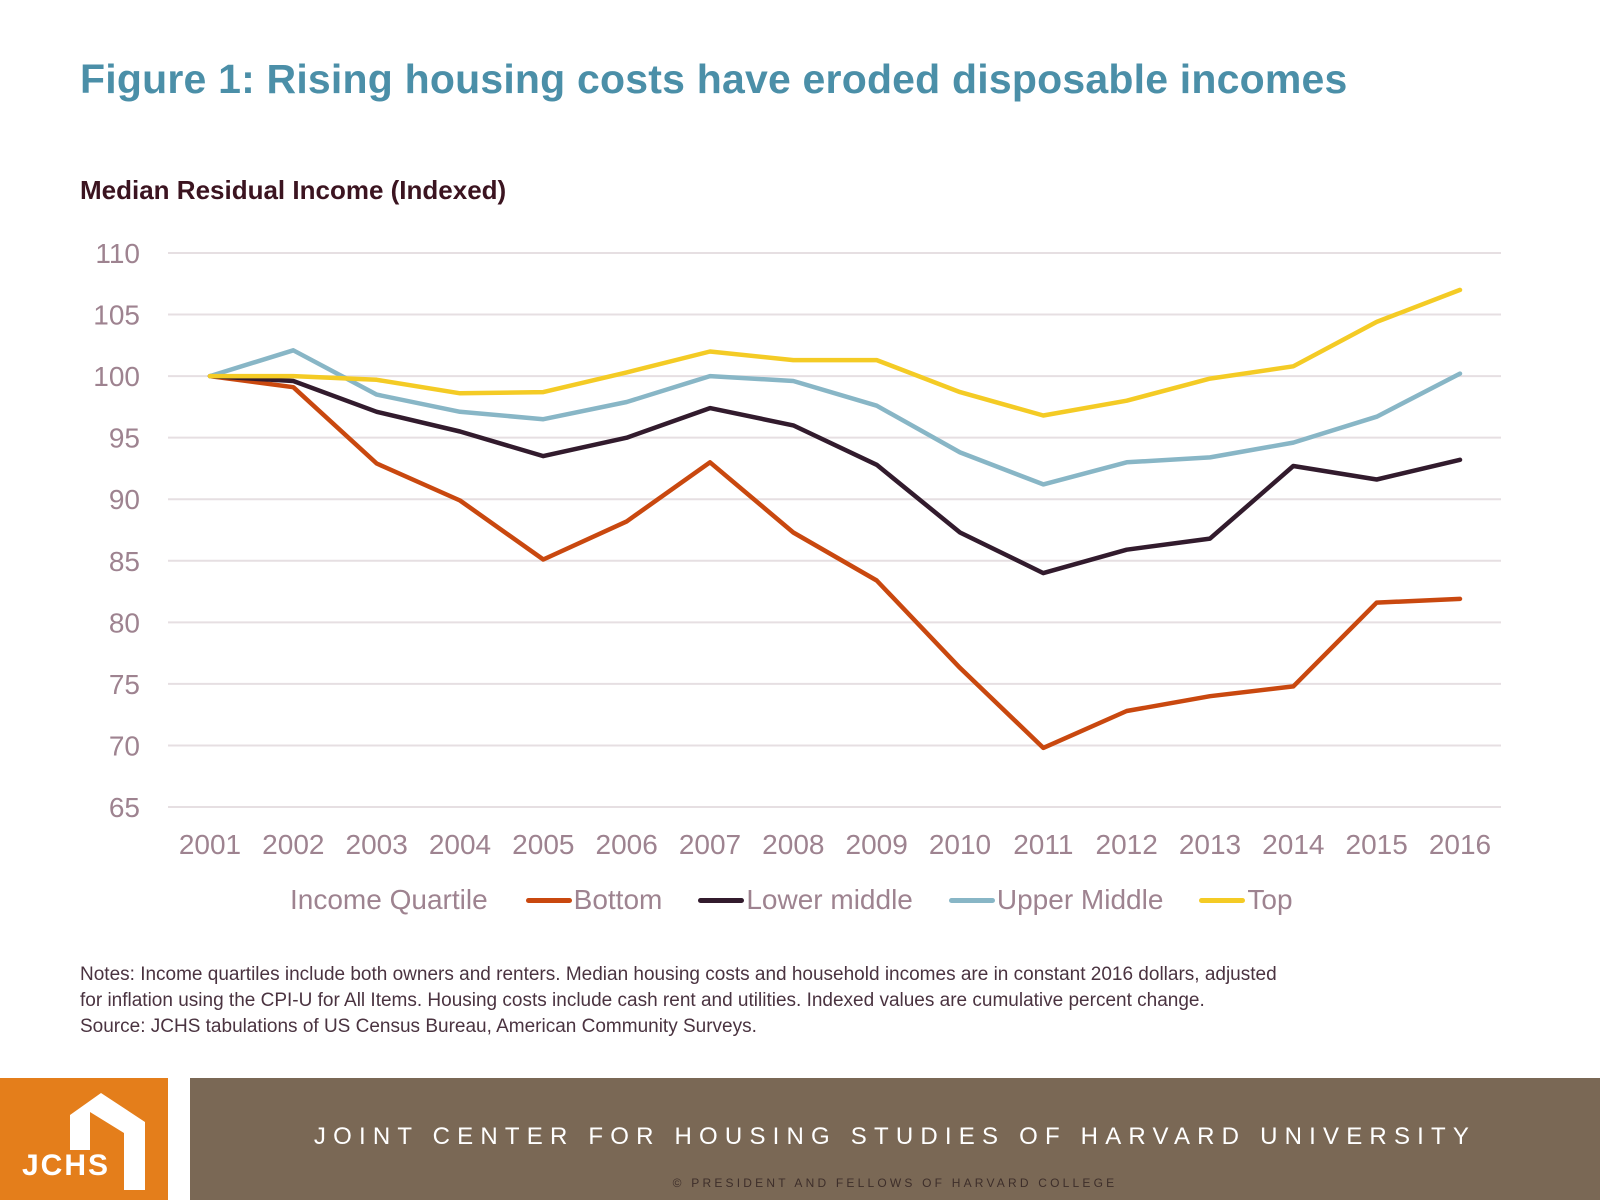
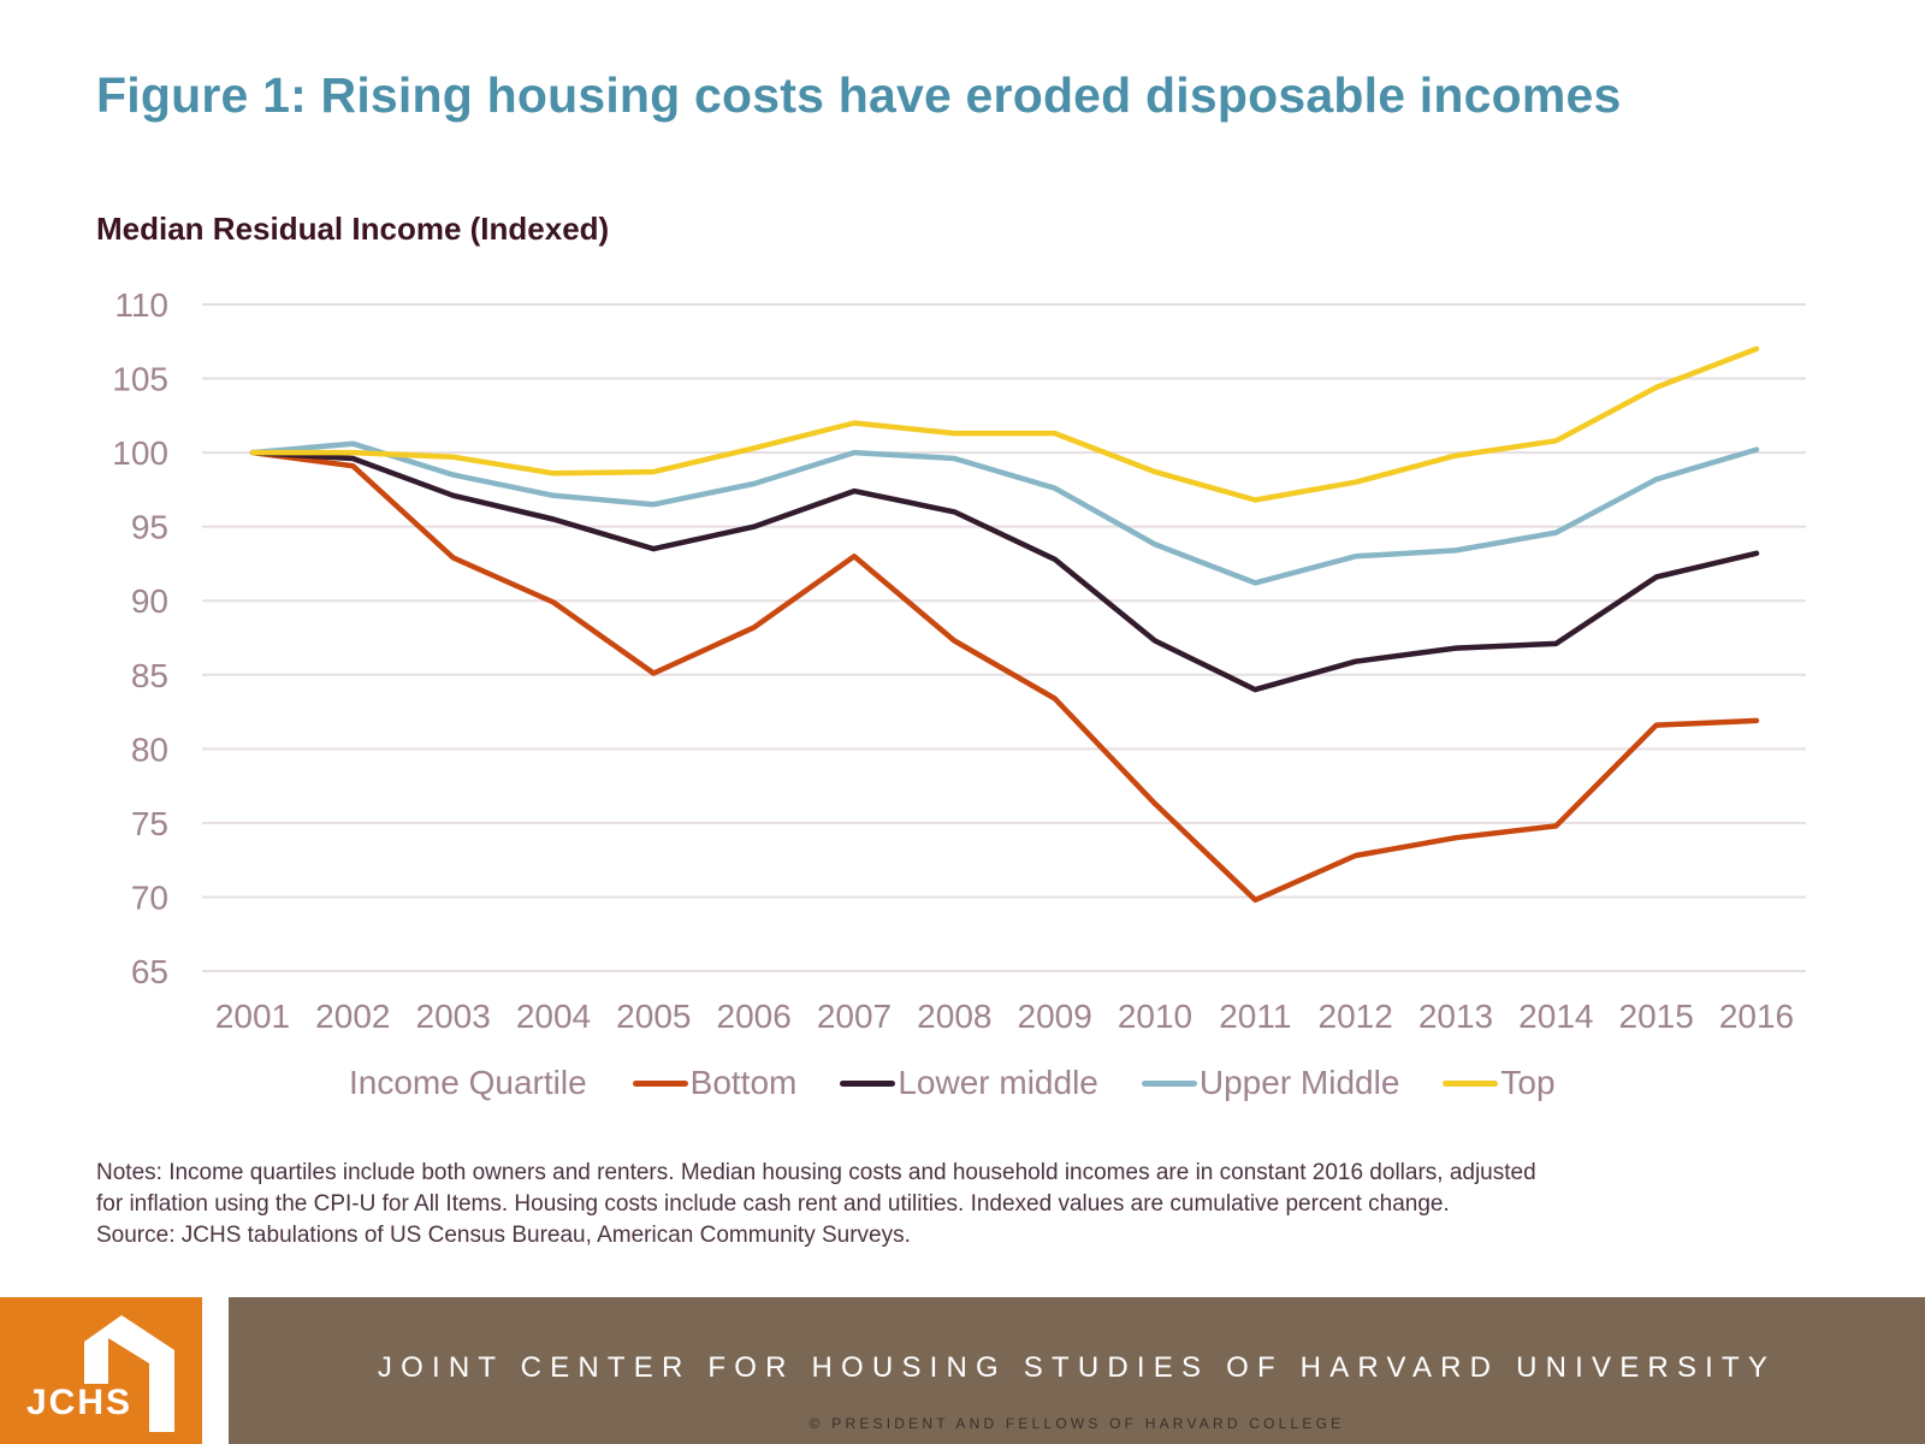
Upper Middle/2002: 102.1 -> 100.6
Lower middle/2014: 92.7 -> 87.1
Upper Middle/2015: 96.7 -> 98.2
